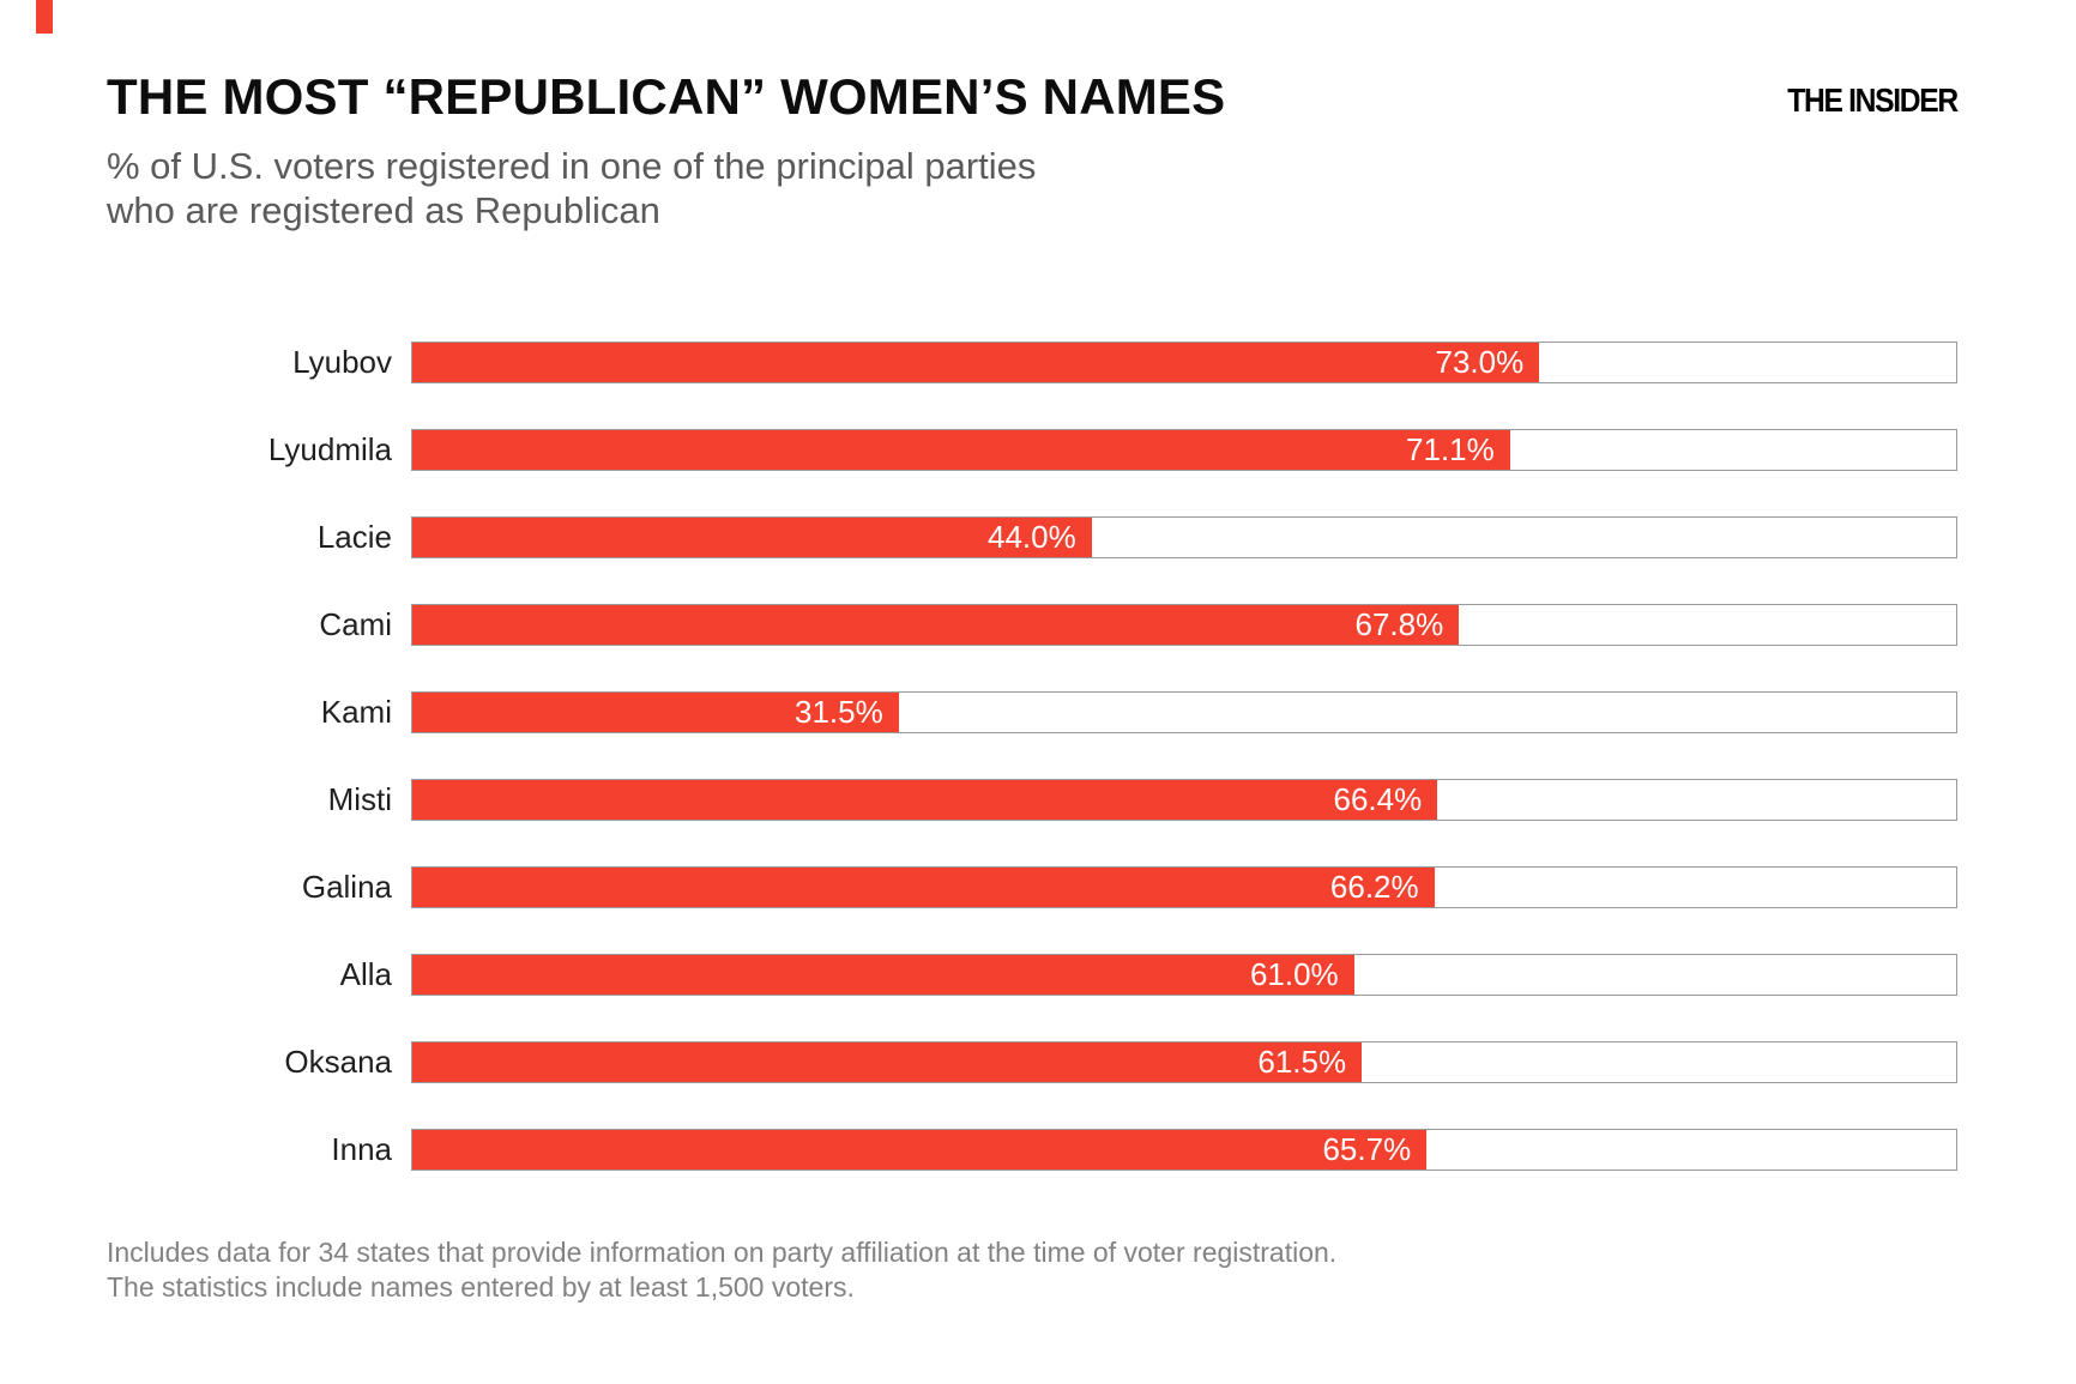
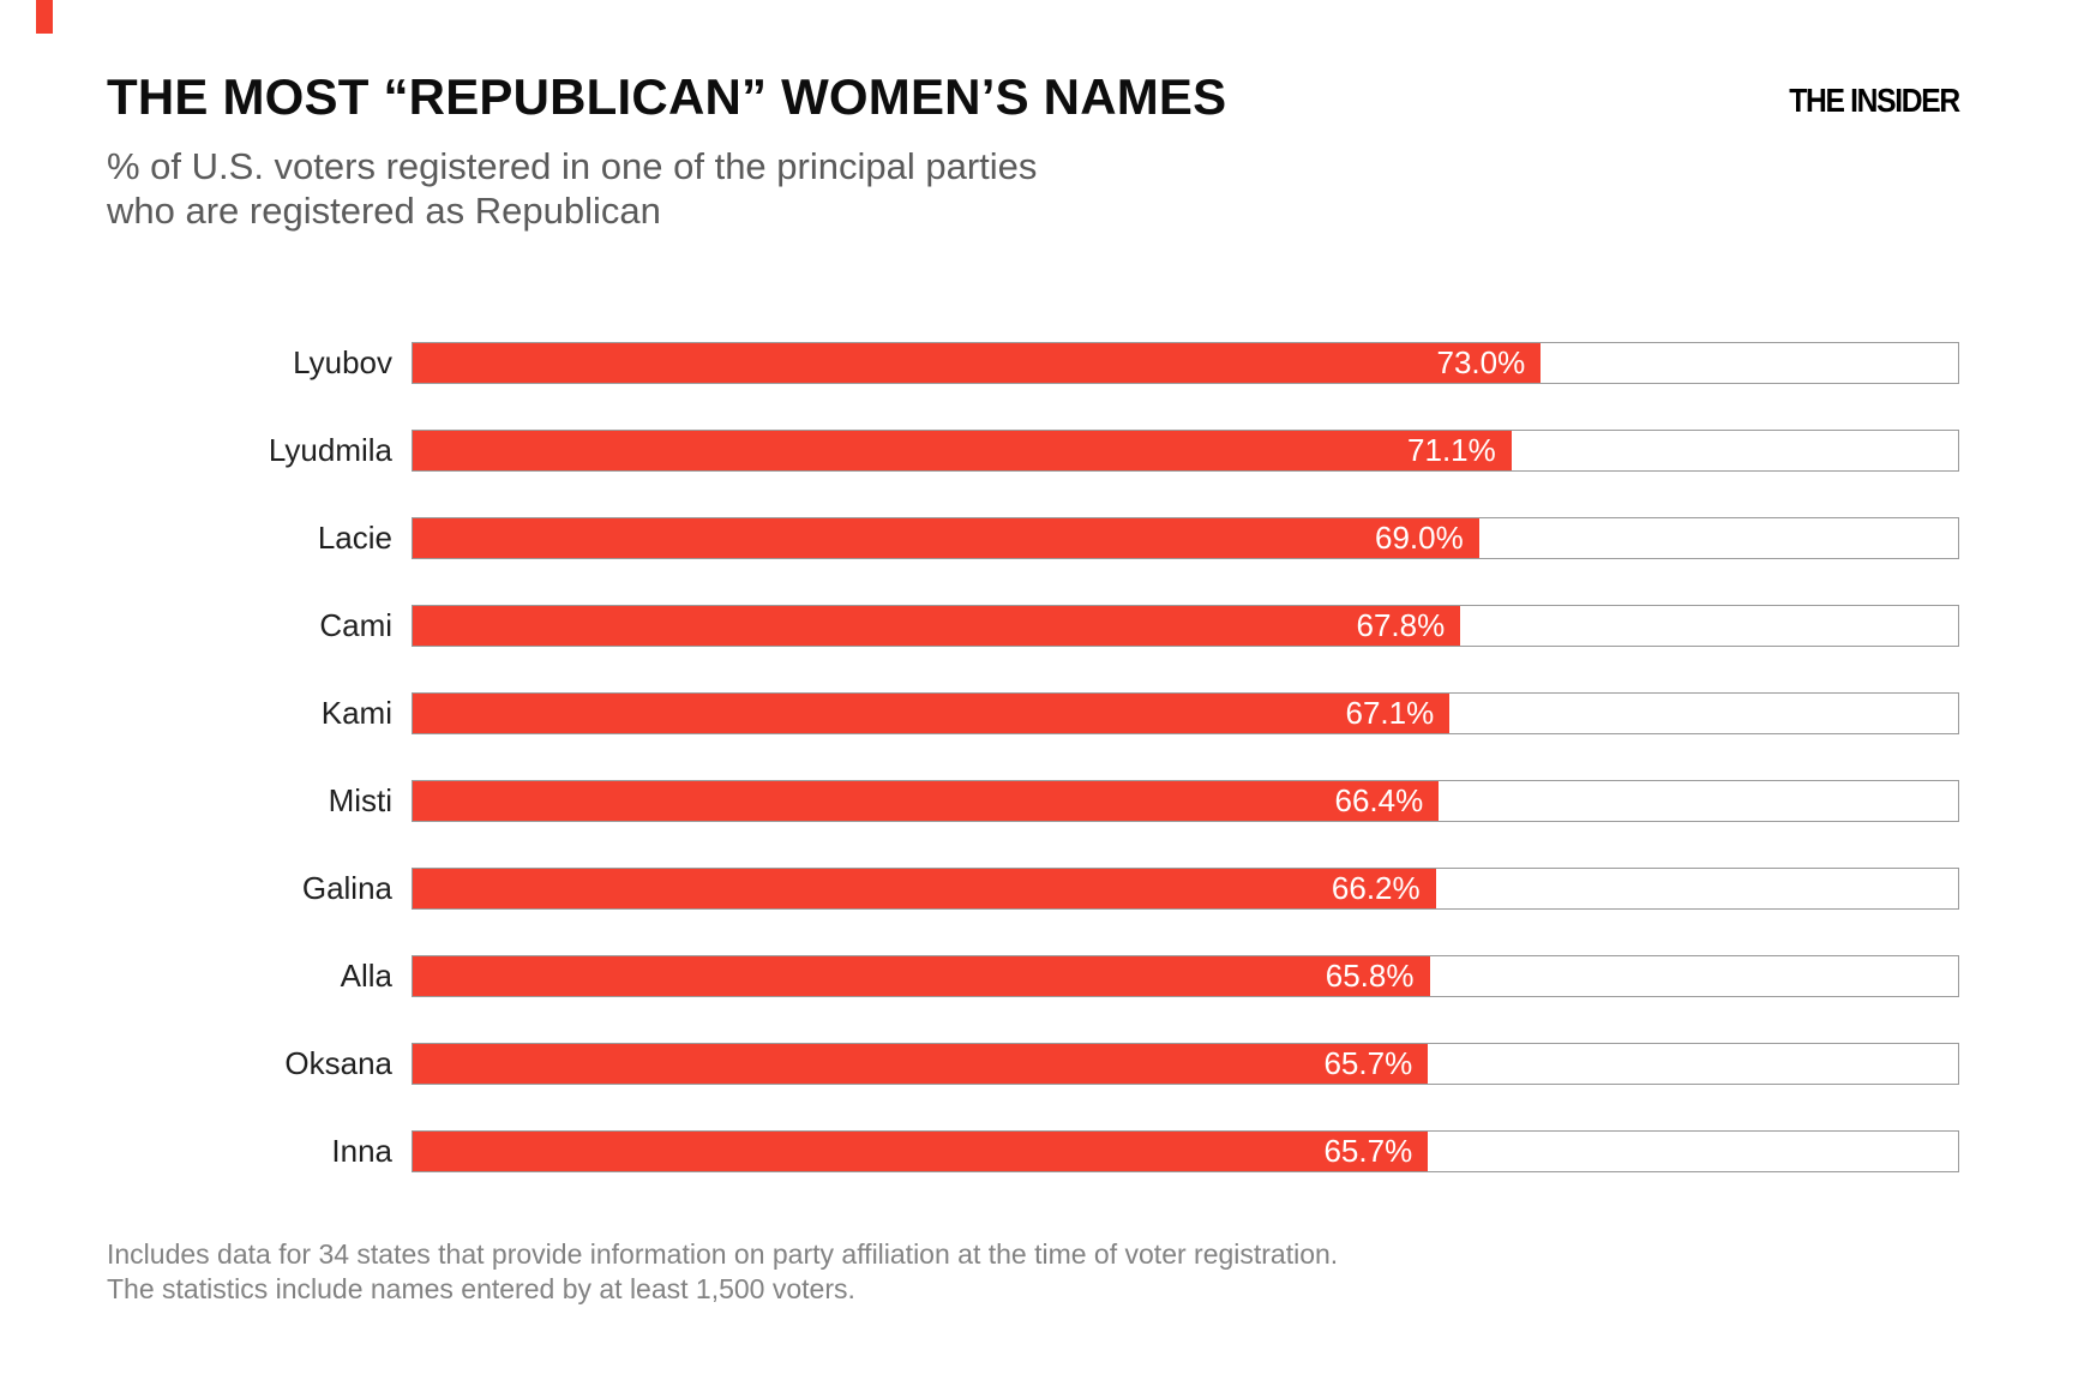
Lacie: 44.0% -> 69.0%
Kami: 31.5% -> 67.1%
Alla: 61.0% -> 65.8%
Oksana: 61.5% -> 65.7%
